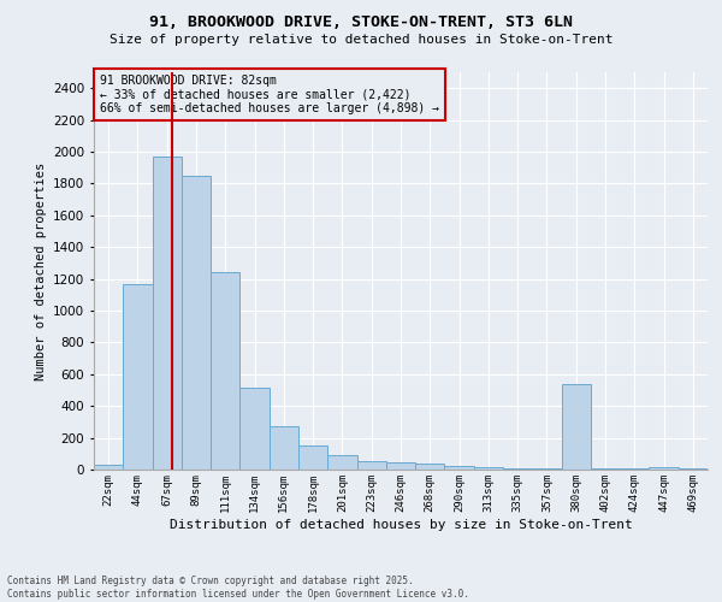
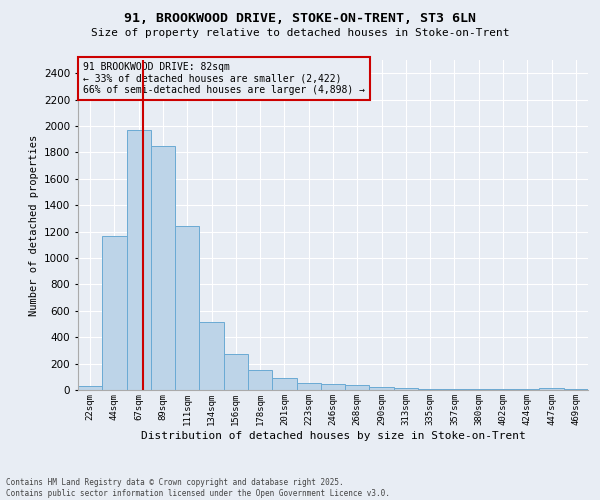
380sqm: 540 -> 0
